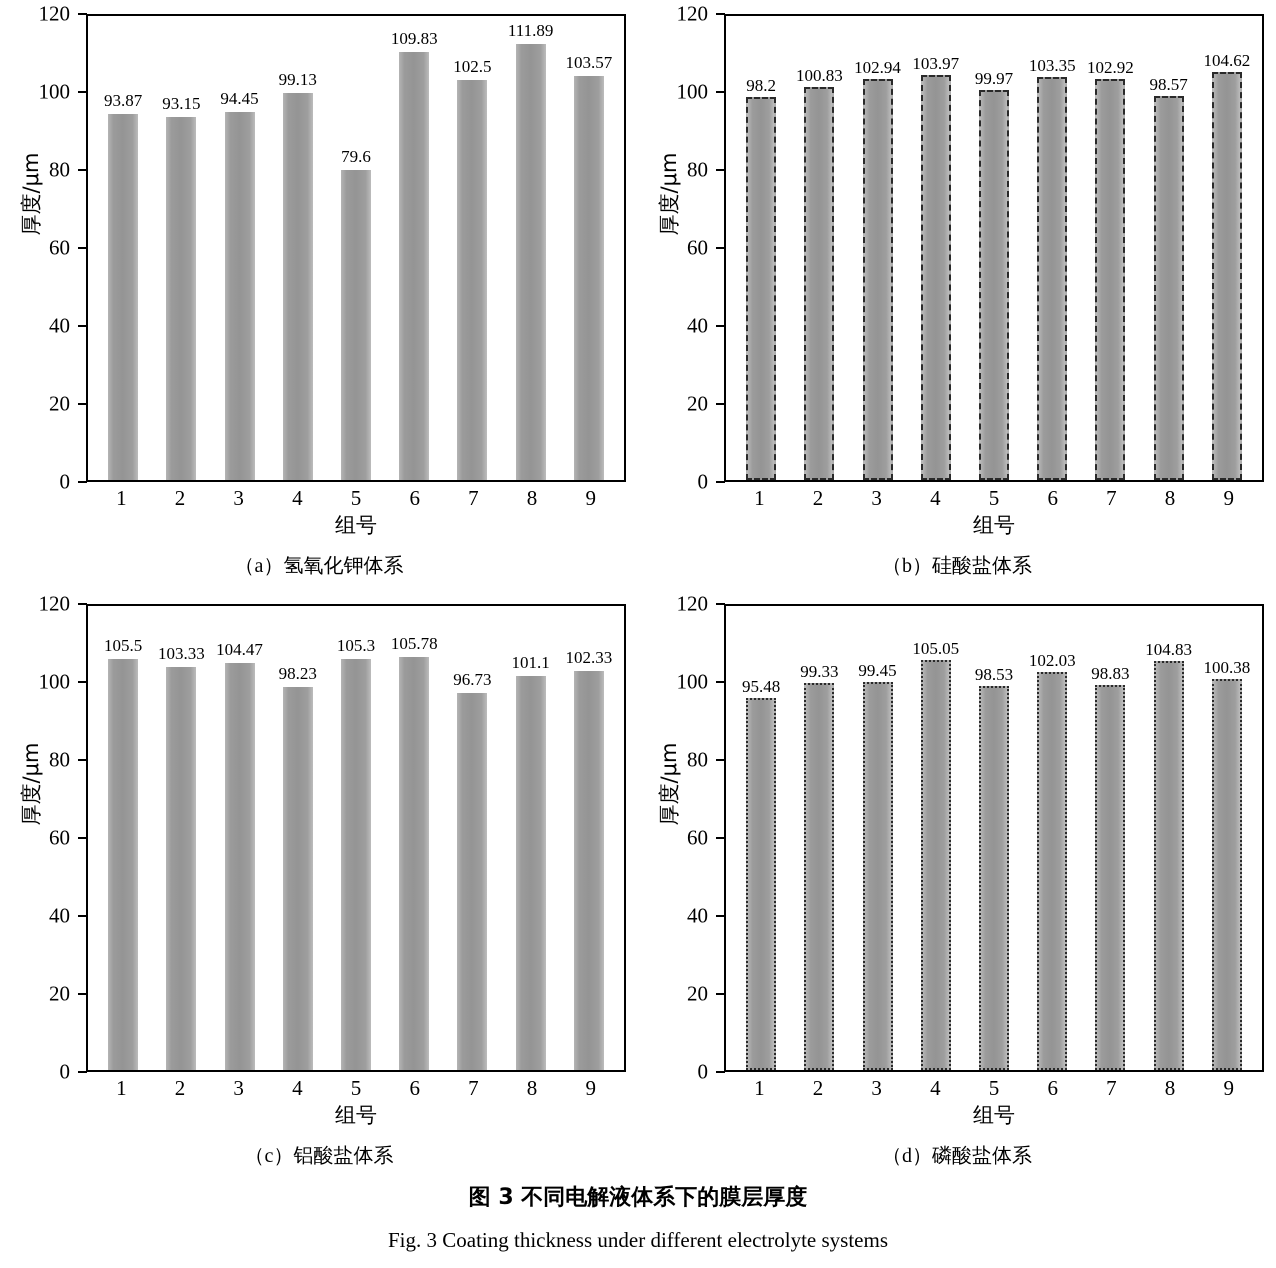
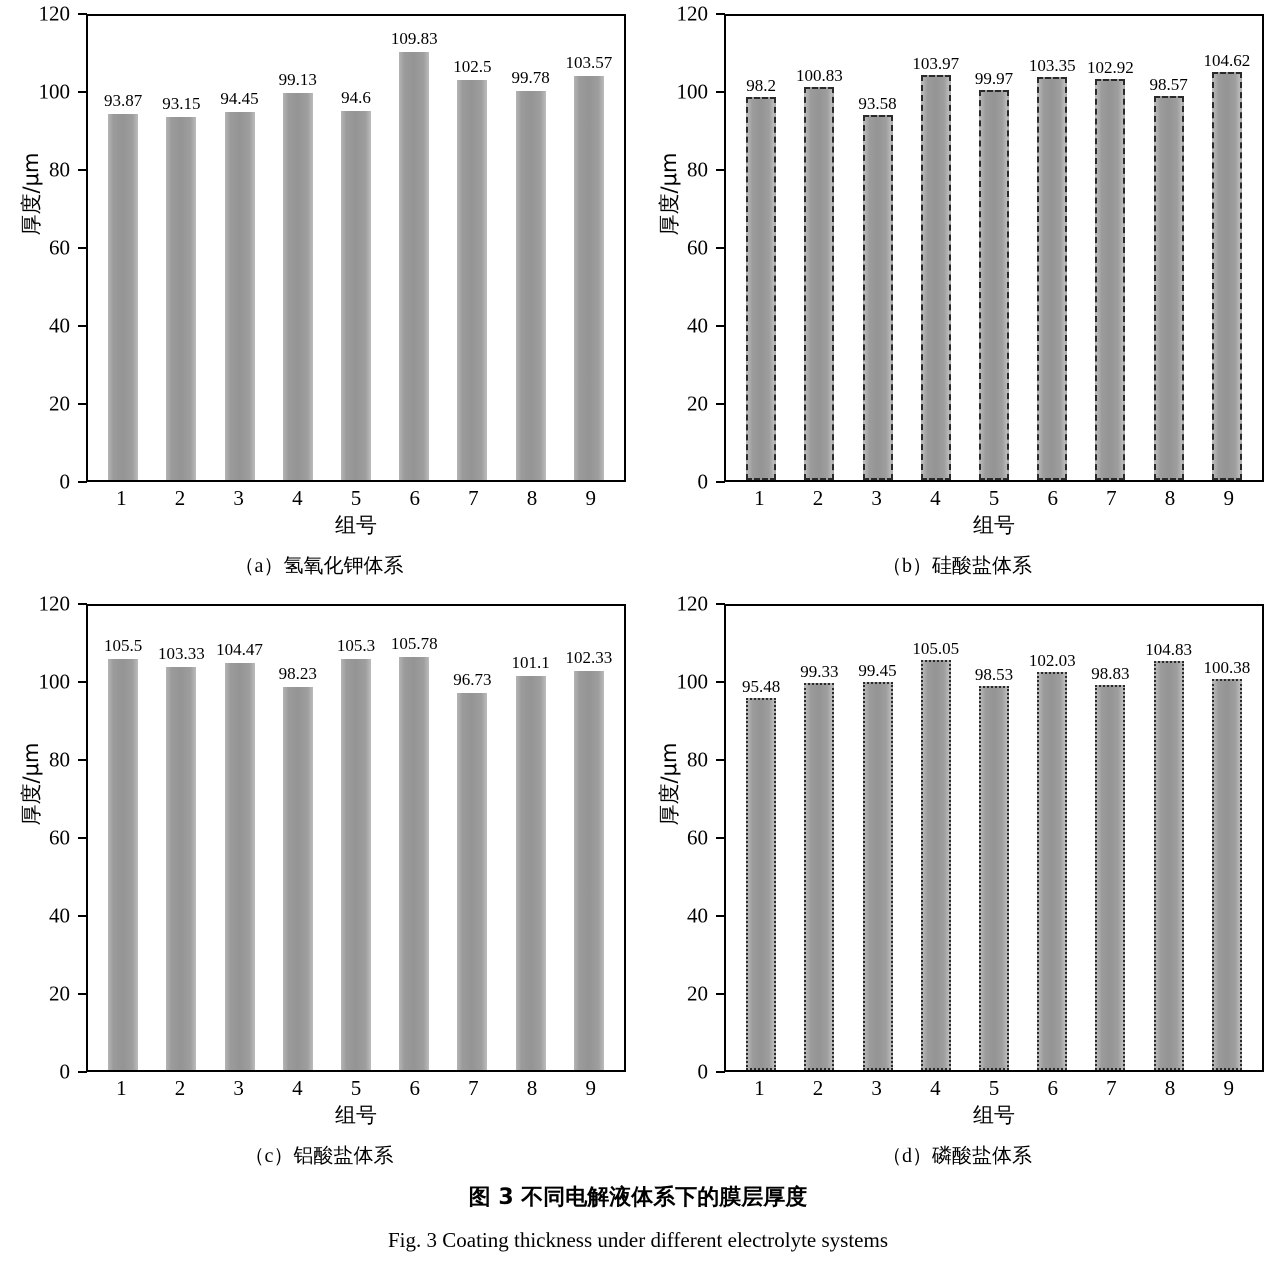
（a）氢氧化钾体系/5: 79.6 -> 94.6
（a）氢氧化钾体系/8: 111.89 -> 99.78
（b）硅酸盐体系/3: 102.94 -> 93.58
